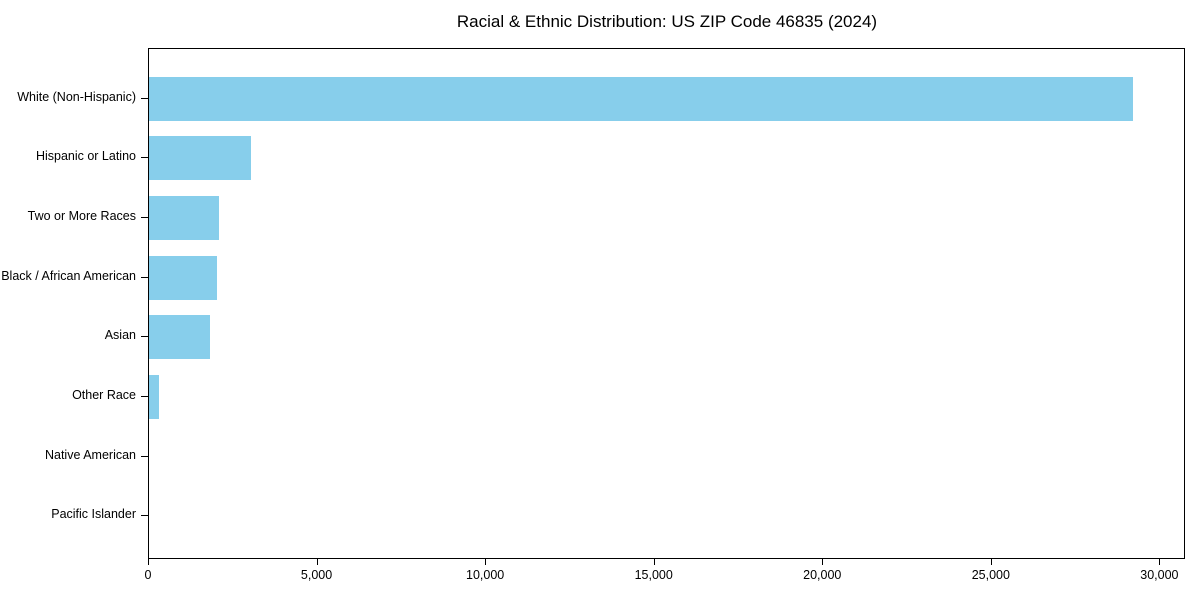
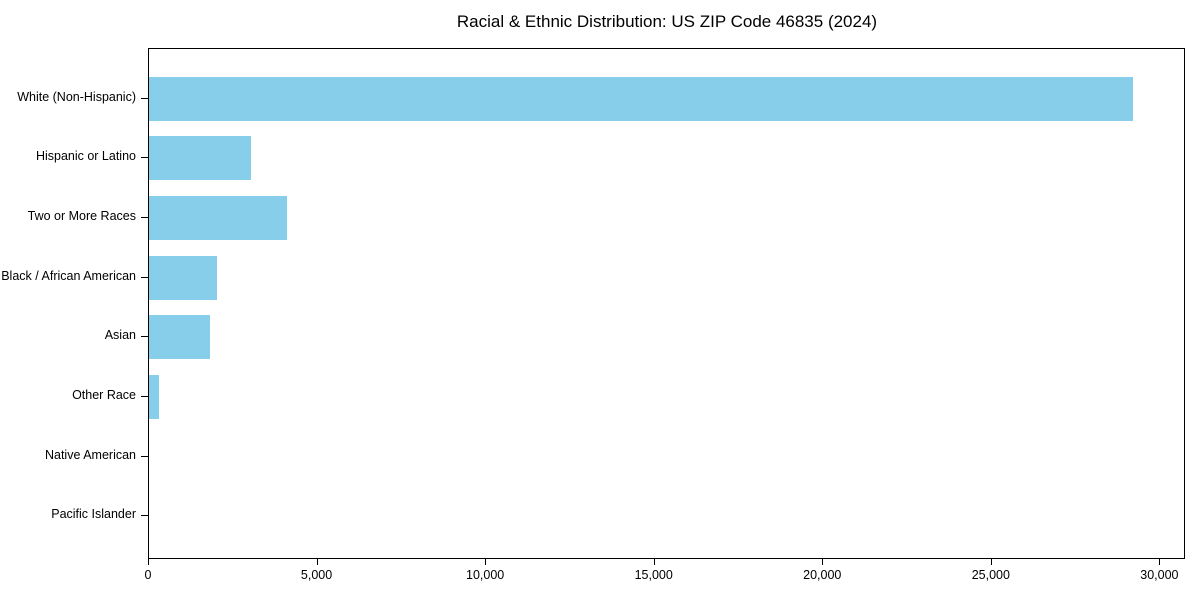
Two or More Races: 2100 -> 4100
